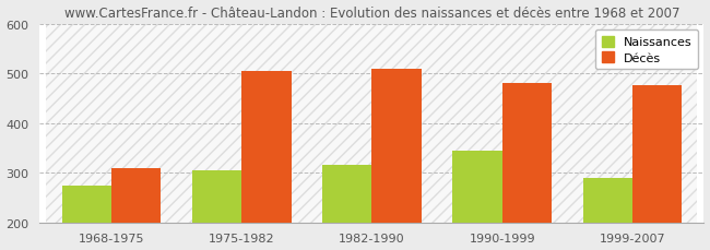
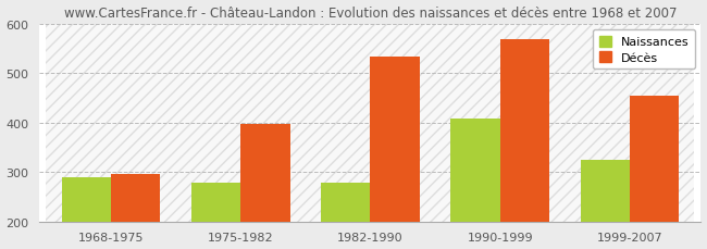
Naissances/1968-1975: 275 -> 290
Décès/1968-1975: 310 -> 295
Naissances/1975-1982: 305 -> 278
Décès/1975-1982: 505 -> 396
Naissances/1982-1990: 315 -> 278
Décès/1982-1990: 510 -> 532
Naissances/1990-1999: 345 -> 408
Décès/1990-1999: 480 -> 568
Naissances/1999-2007: 290 -> 325
Décès/1999-2007: 475 -> 453
